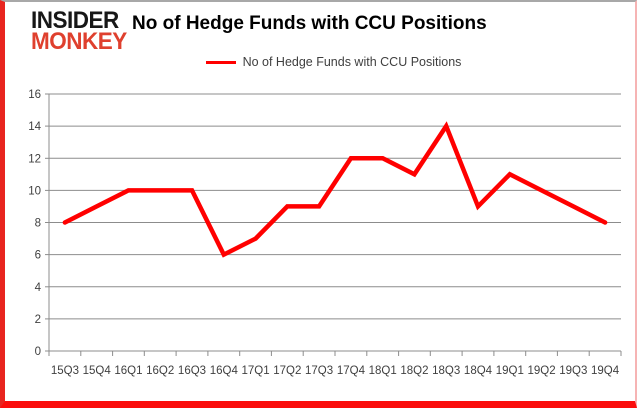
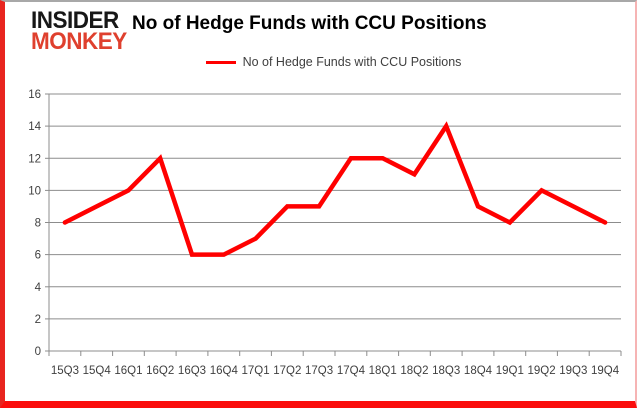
16Q2: 10 -> 12
16Q3: 10 -> 6
19Q1: 11 -> 8
